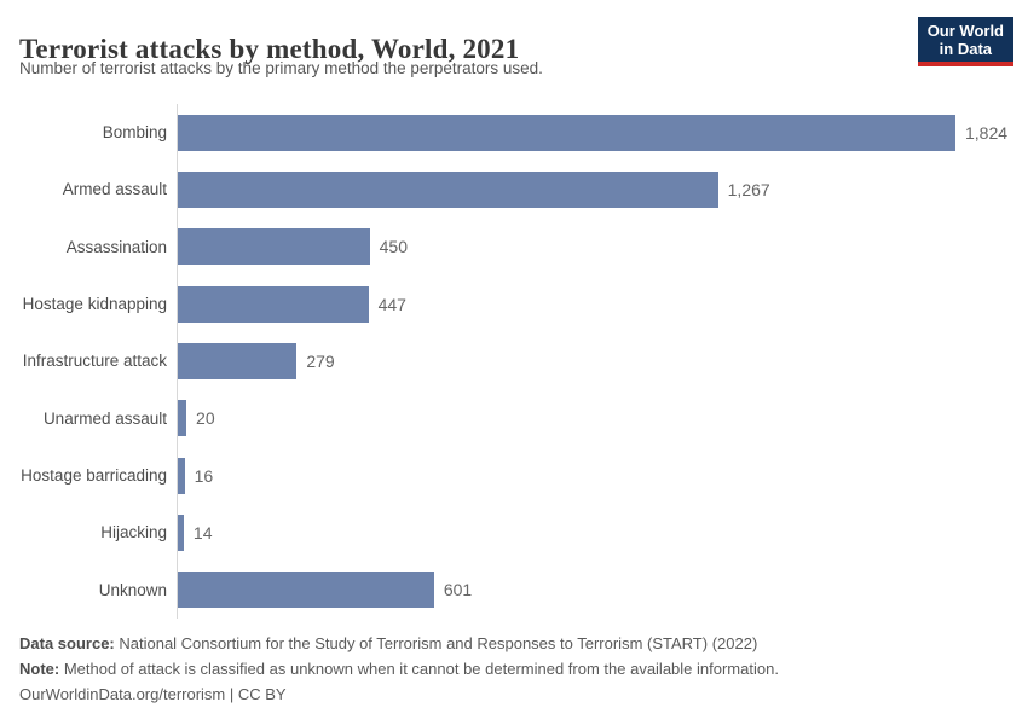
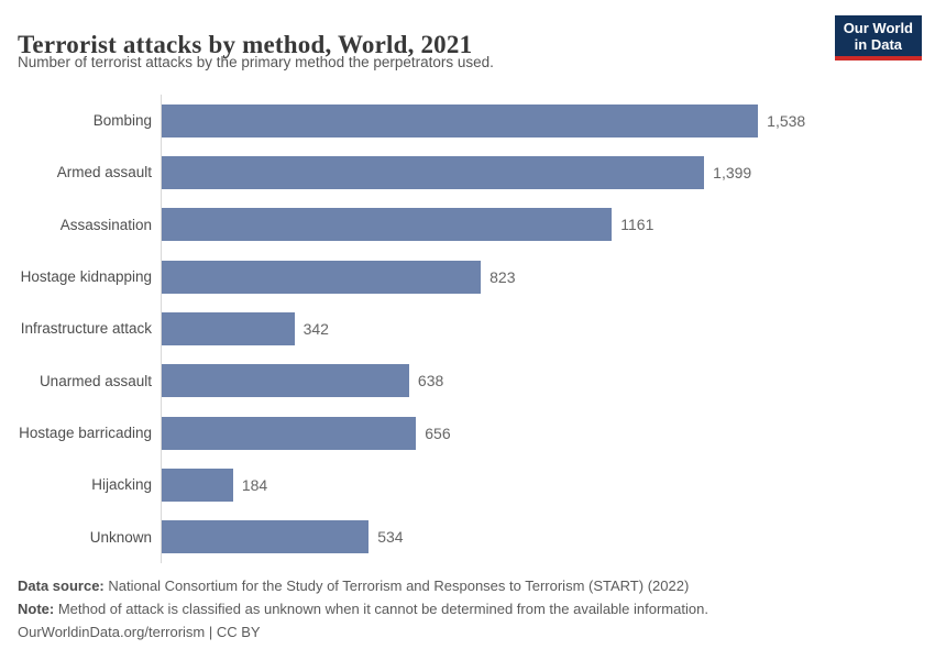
Bombing: 1,824 -> 1,538
Armed assault: 1,267 -> 1,399
Assassination: 450 -> 1161
Hostage kidnapping: 447 -> 823
Infrastructure attack: 279 -> 342
Unarmed assault: 20 -> 638
Hostage barricading: 16 -> 656
Hijacking: 14 -> 184
Unknown: 601 -> 534
